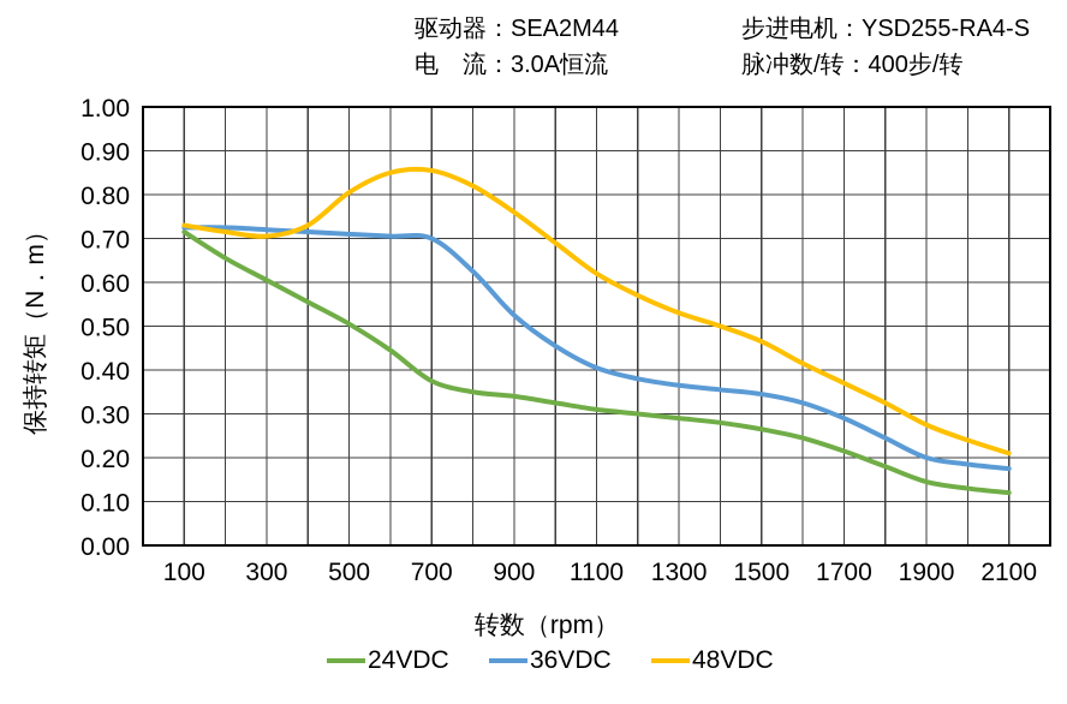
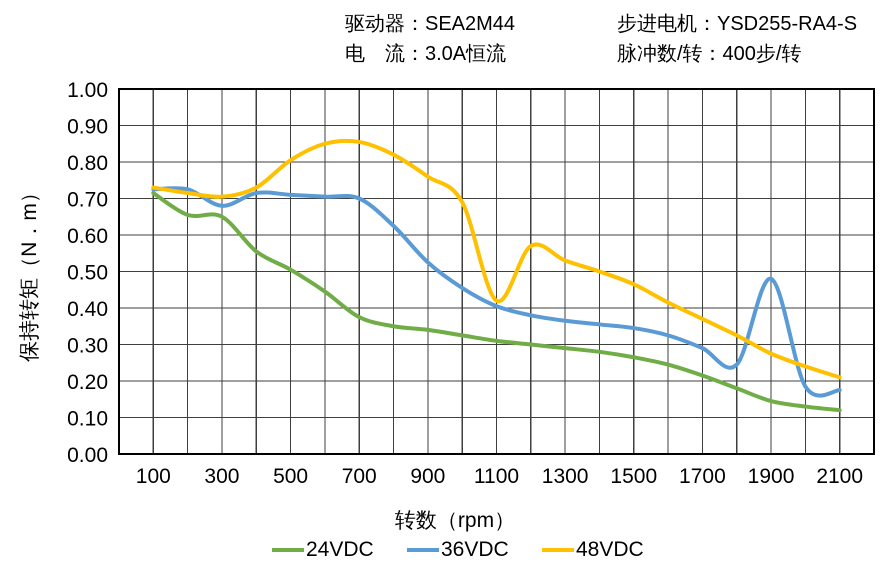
24VDC/300: 0.60 -> 0.65
36VDC/300: 0.72 -> 0.68
48VDC/1100: 0.62 -> 0.42
36VDC/1900: 0.20 -> 0.48
